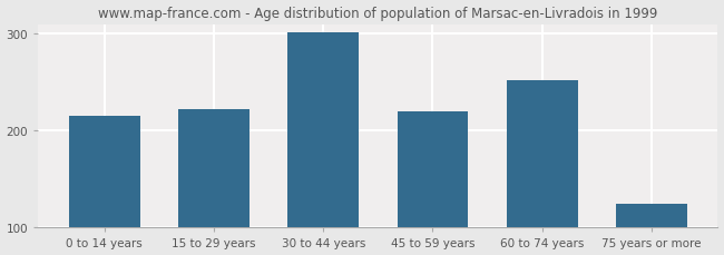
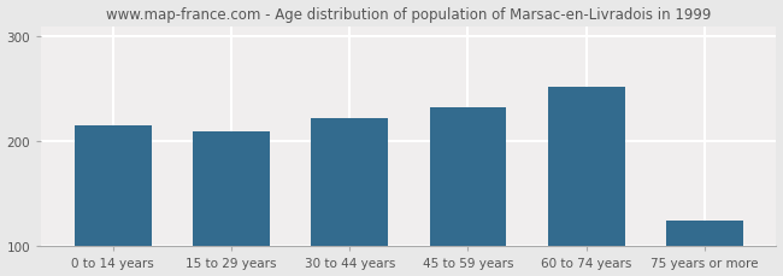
15 to 29 years: 222 -> 210
30 to 44 years: 301 -> 222
45 to 59 years: 220 -> 232
